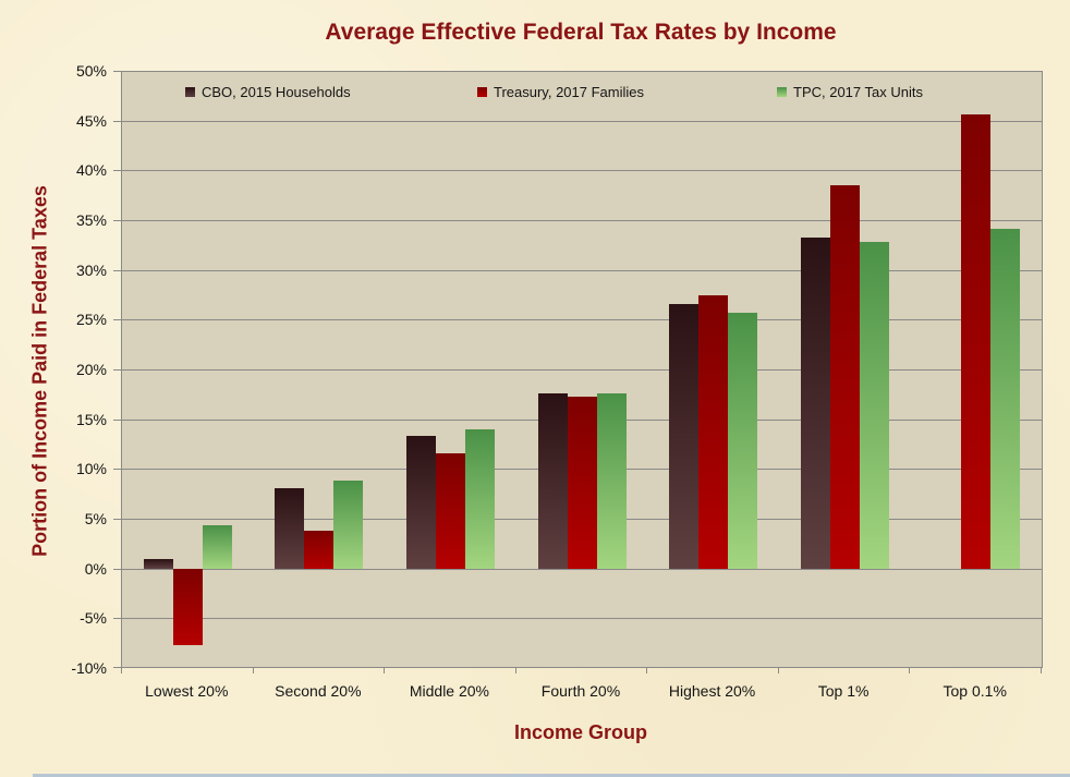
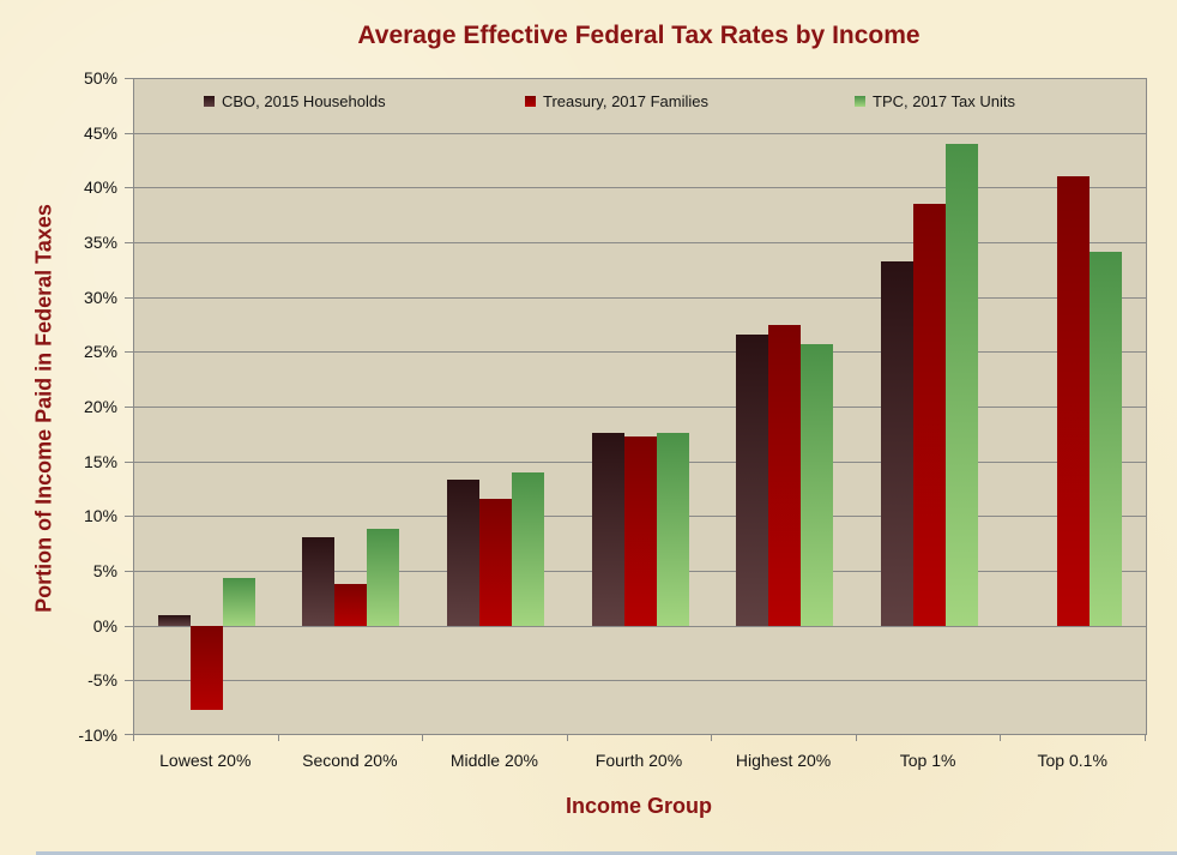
TPC, 2017 Tax Units/Top 1%: 33% -> 44%
Treasury, 2017 Families/Top 0.1%: 46% -> 41%
